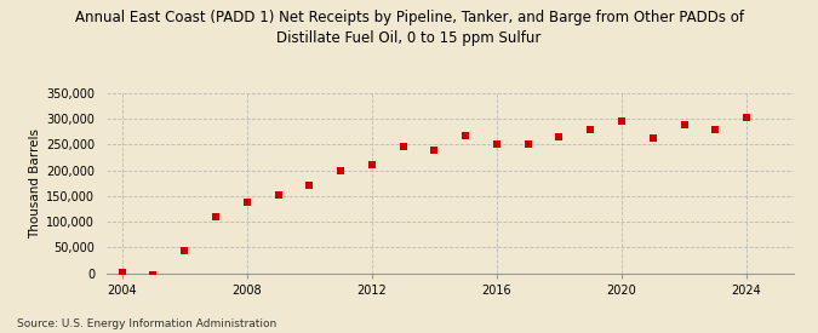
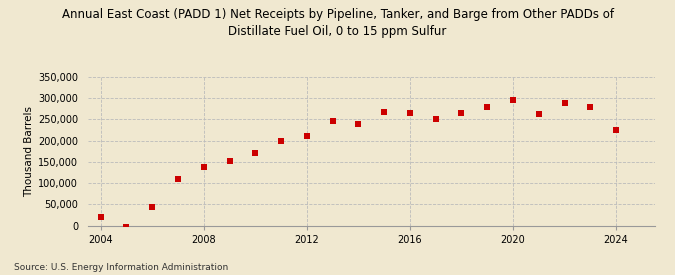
2004: 1,000 -> 20,000
2016: 252,000 -> 265,000
2024: 303,000 -> 225,000
